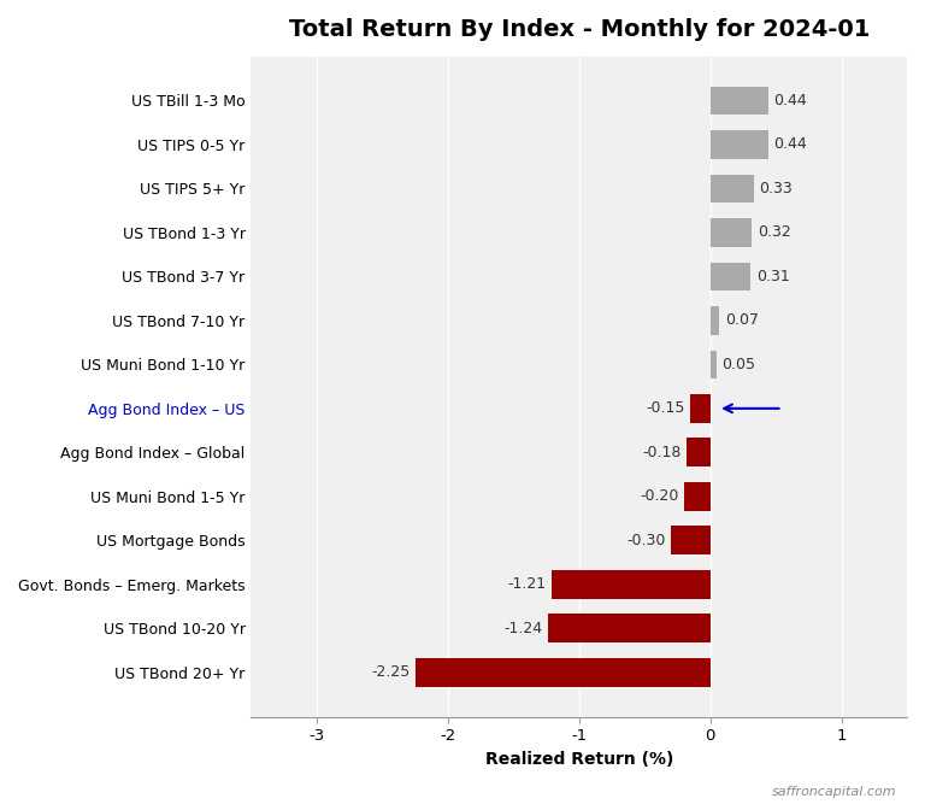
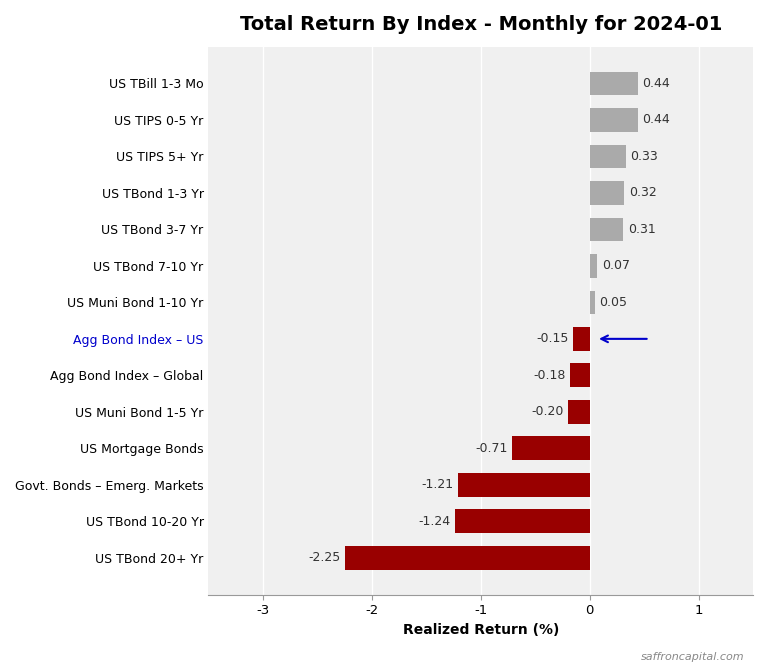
US Mortgage Bonds: -0.30 -> -0.71
